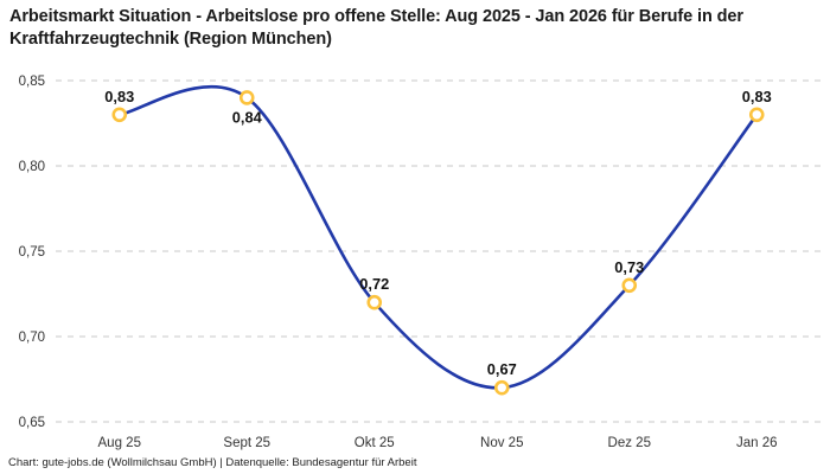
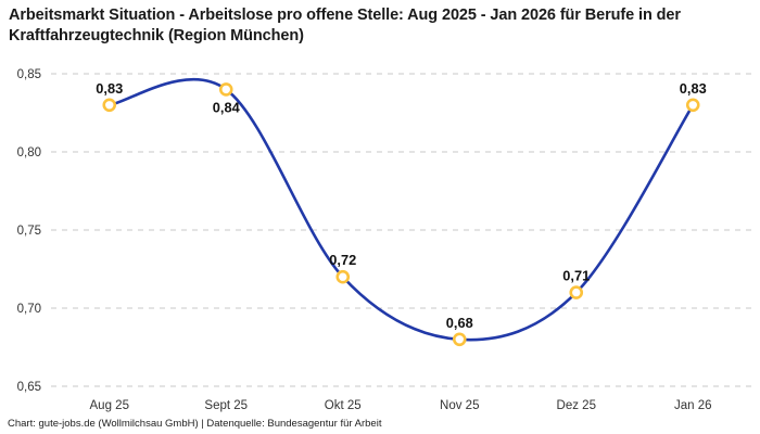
Nov 25: 0,67 -> 0,68
Dez 25: 0,73 -> 0,71
